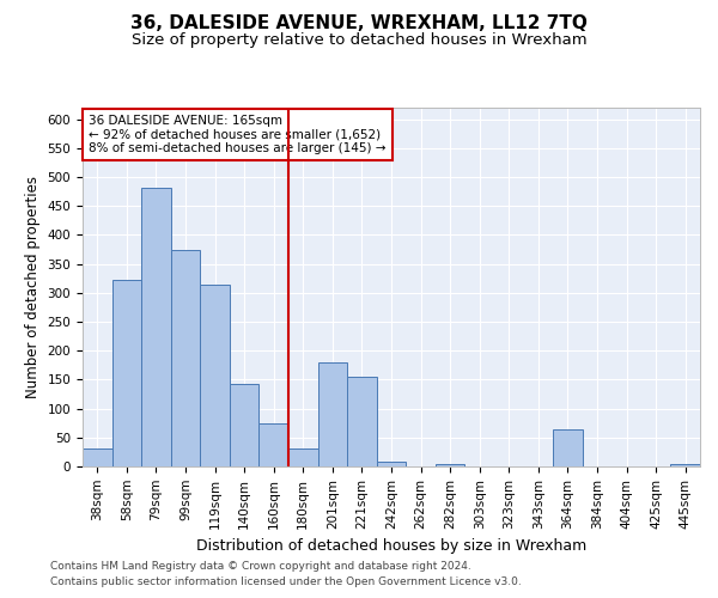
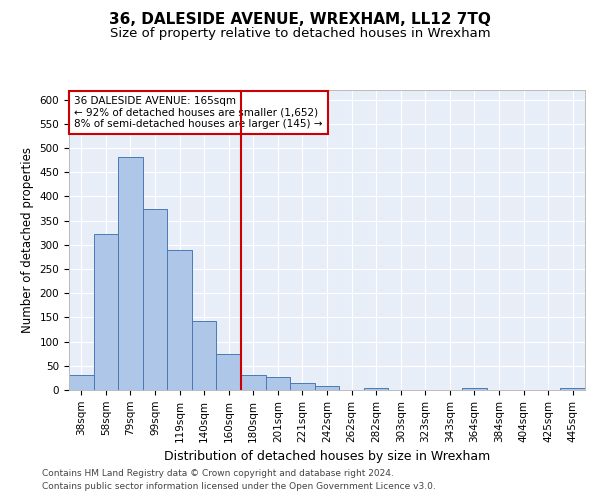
119sqm: 315 -> 290
201sqm: 180 -> 27
221sqm: 155 -> 15
364sqm: 65 -> 4
